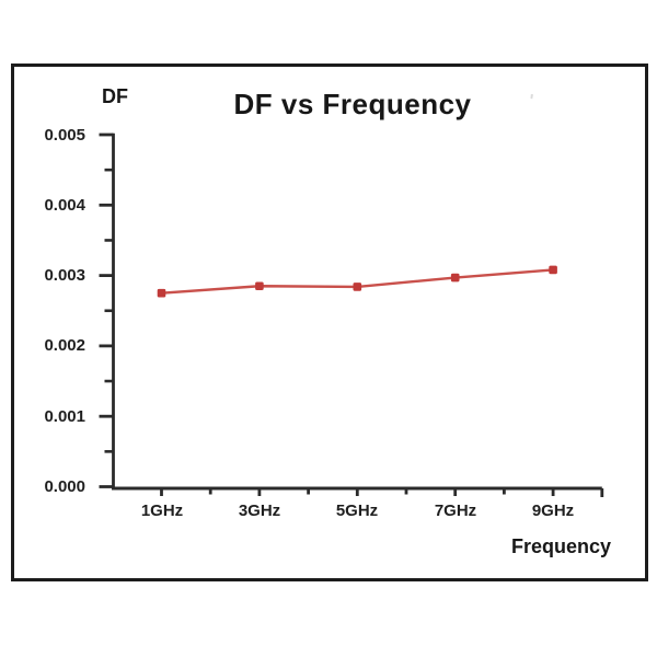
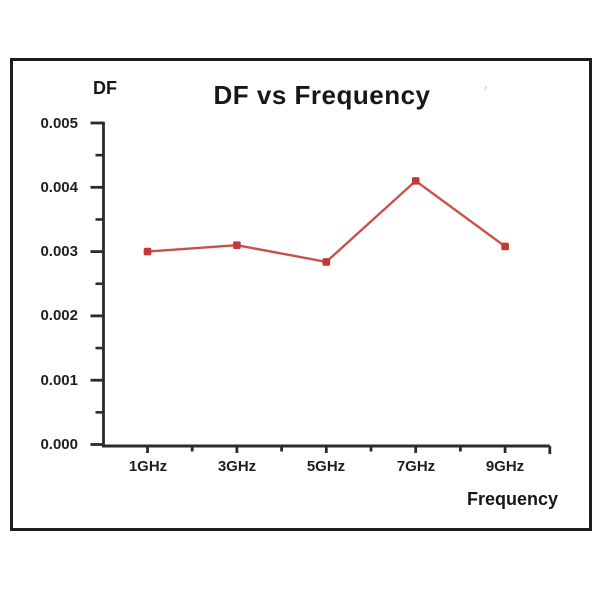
1GHz: 0.0027 -> 0.0030
3GHz: 0.0029 -> 0.0031
7GHz: 0.0030 -> 0.0041
